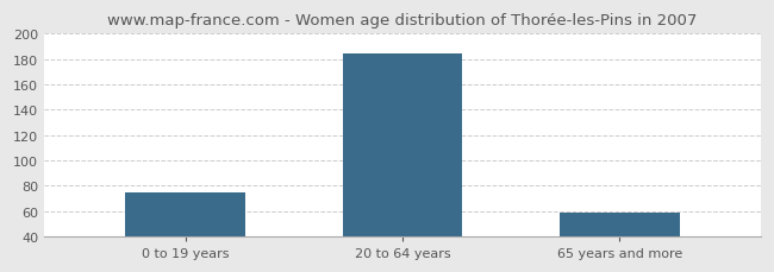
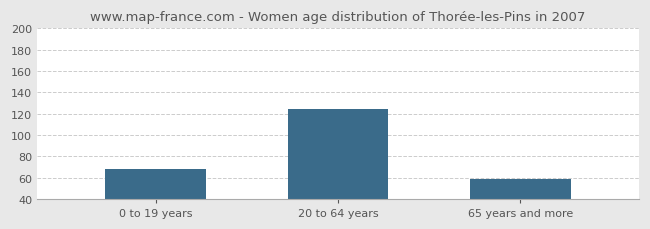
0 to 19 years: 75 -> 68
20 to 64 years: 184 -> 124
